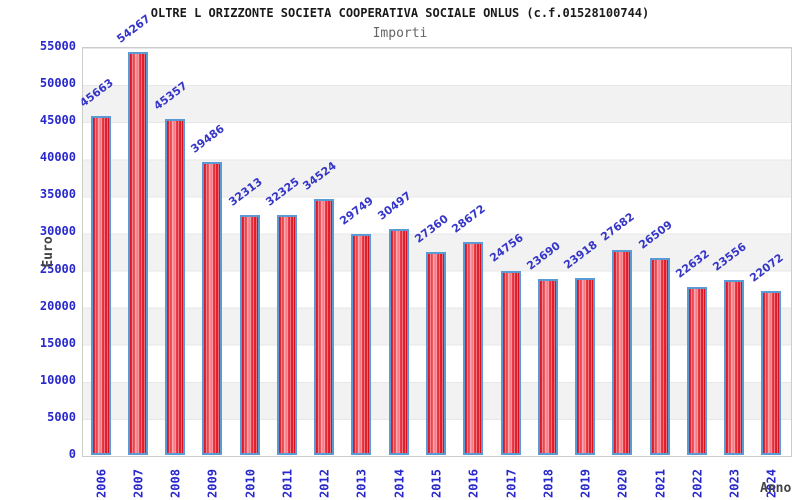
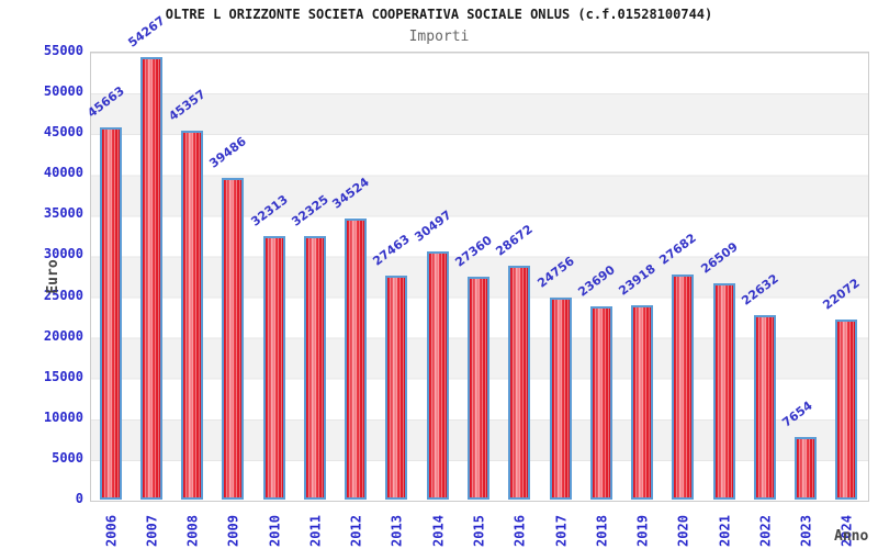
2013: 29749 -> 27463
2023: 23556 -> 7654
